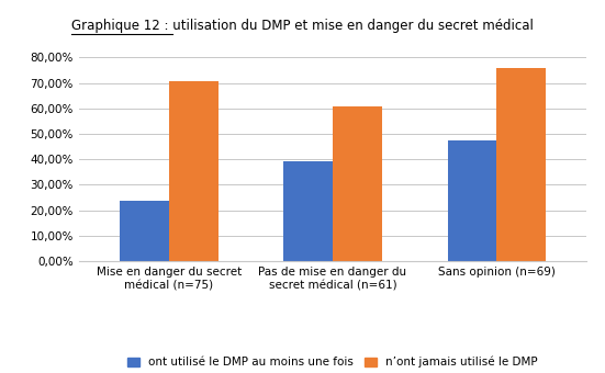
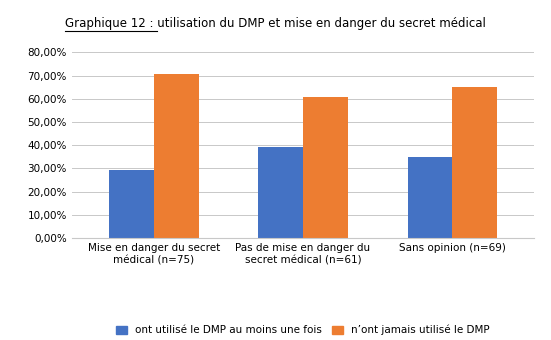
ont utilisé le DMP au moins une fois/Mise en danger du secret médical (n=75): 23,5% -> 29,3%
ont utilisé le DMP au moins une fois/Sans opinion (n=69): 47,5% -> 34,8%
n’ont jamais utilisé le DMP/Sans opinion (n=69): 76,0% -> 65,2%
